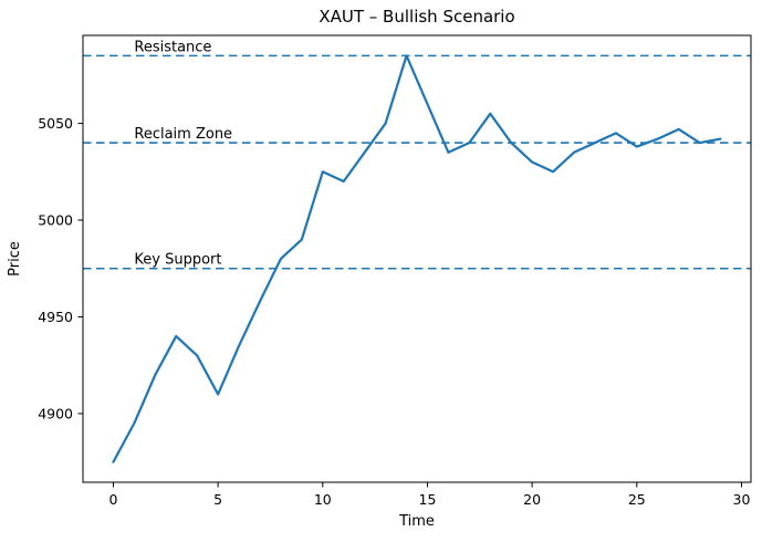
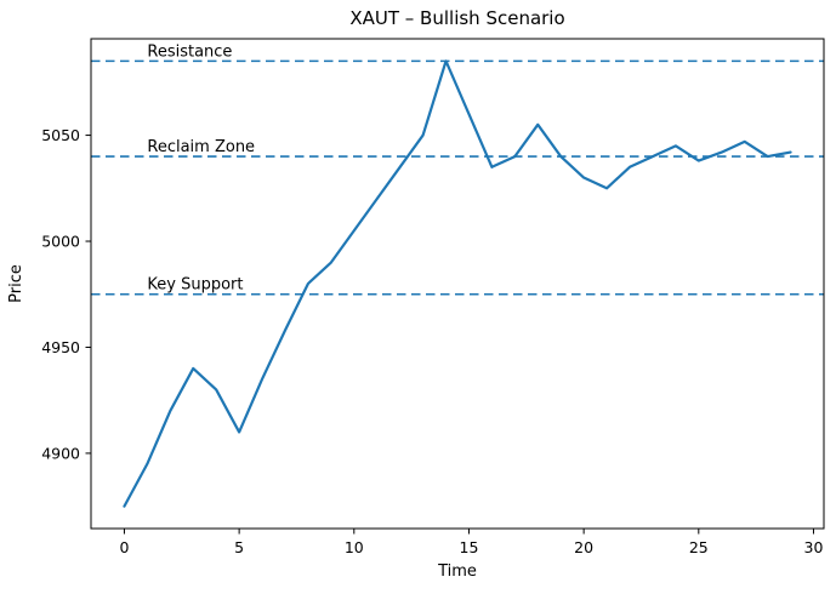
10: 5025 -> 5005
